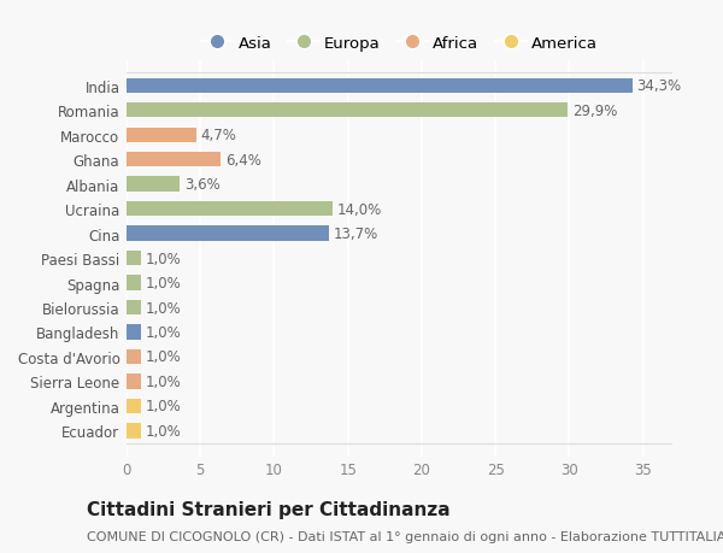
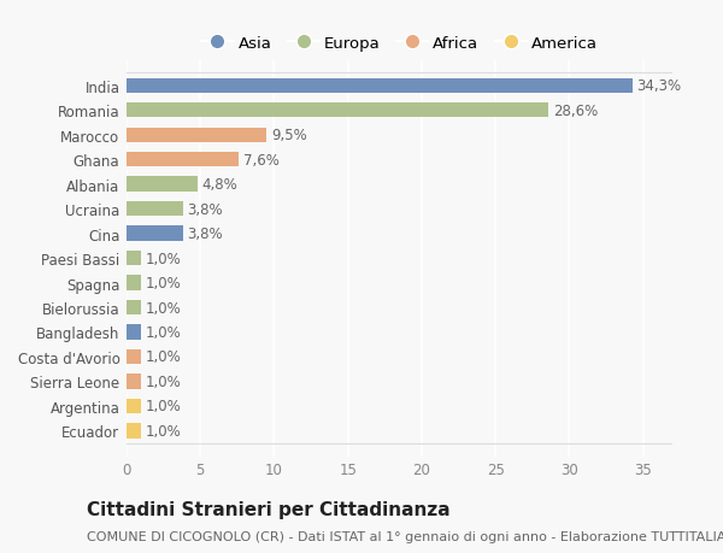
Romania: 29,9% -> 28,6%
Marocco: 4,7% -> 9,5%
Ghana: 6,4% -> 7,6%
Albania: 3,6% -> 4,8%
Ucraina: 14,0% -> 3,8%
Cina: 13,7% -> 3,8%
